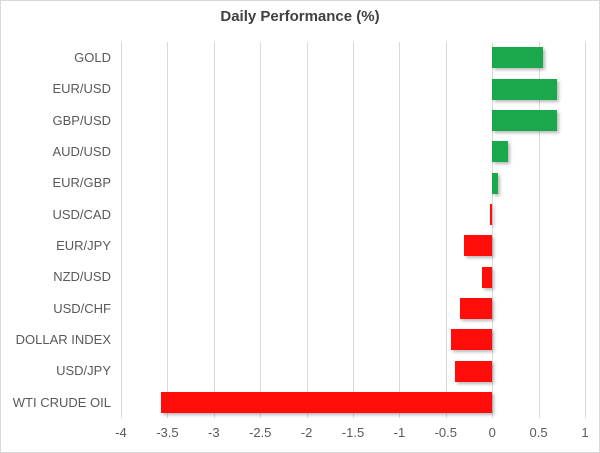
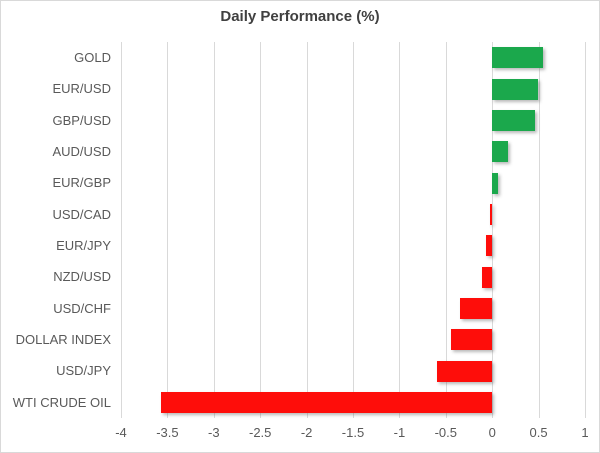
EUR/USD: 0.7 -> 0.5
GBP/USD: 0.7 -> 0.5
EUR/JPY: -0.3 -> -0.1
USD/JPY: -0.4 -> -0.6
